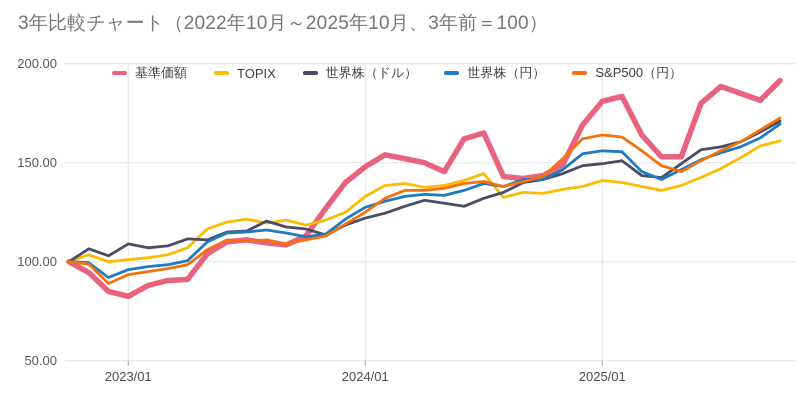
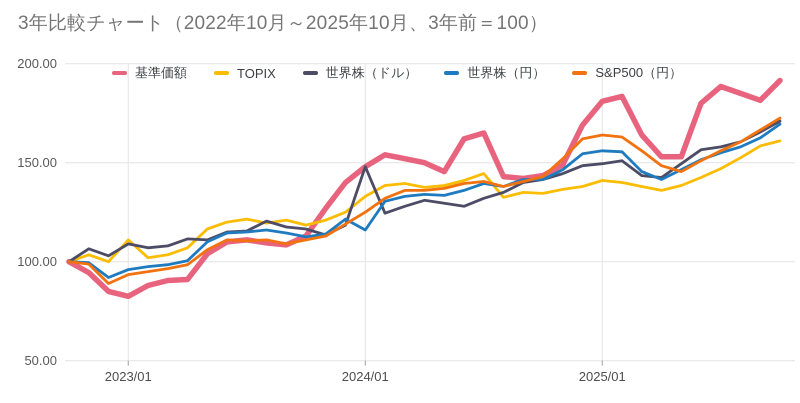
TOPIX/2023/01: 101 -> 111
世界株（ドル）/2024/01: 122 -> 148
世界株（円）/2024/01: 128 -> 116
